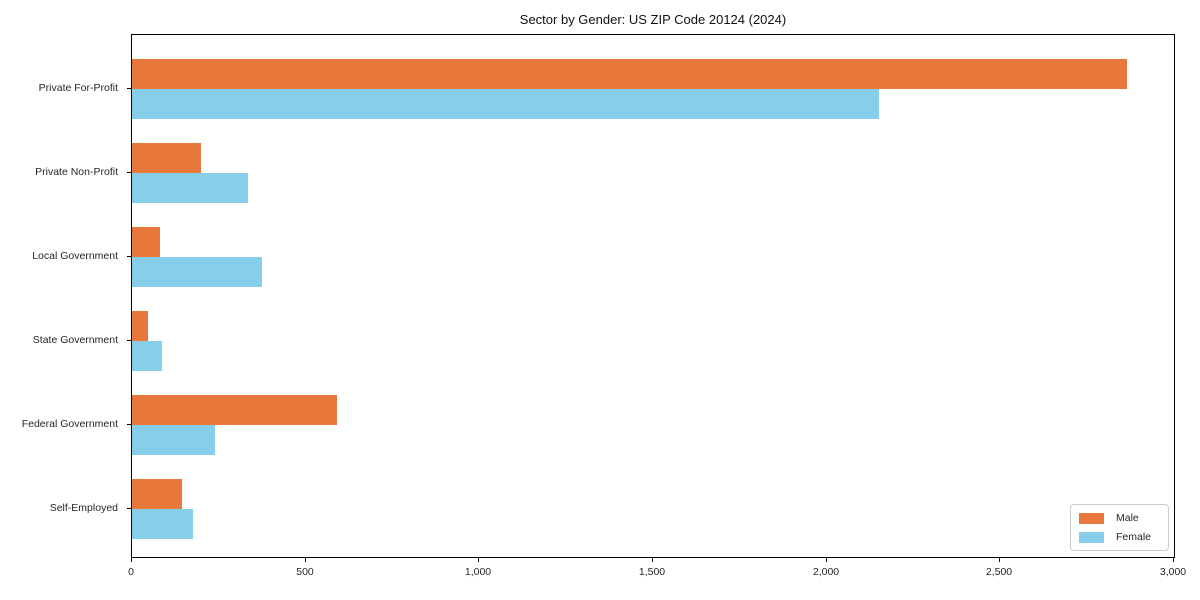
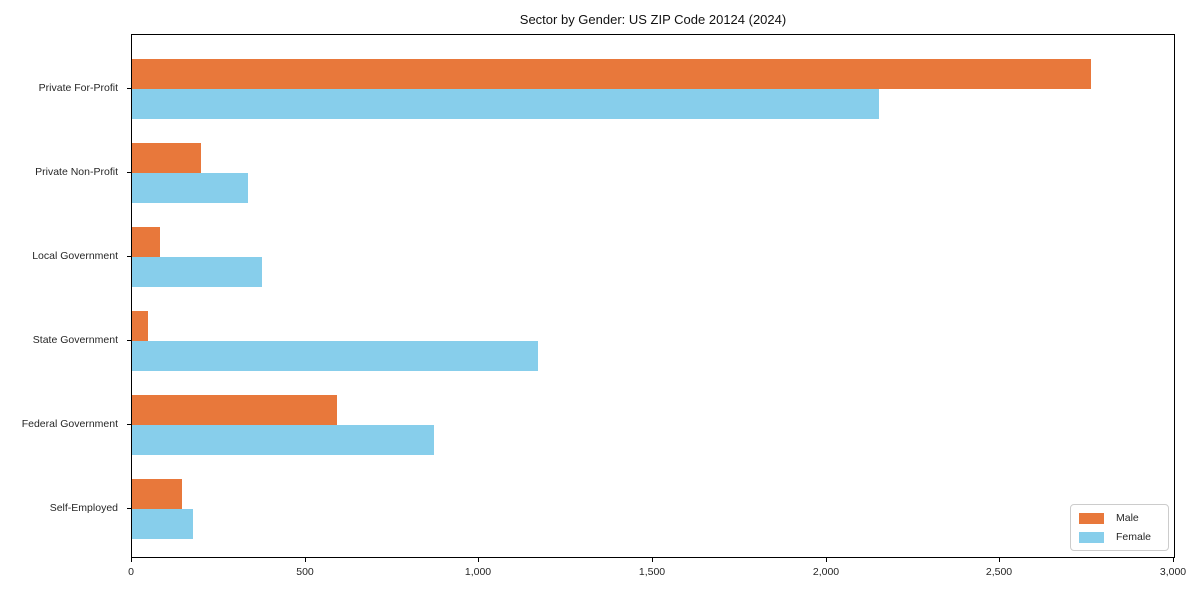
Male/Private For-Profit: 2860 -> 2760
Female/State Government: 80 -> 1170
Female/Federal Government: 240 -> 870
